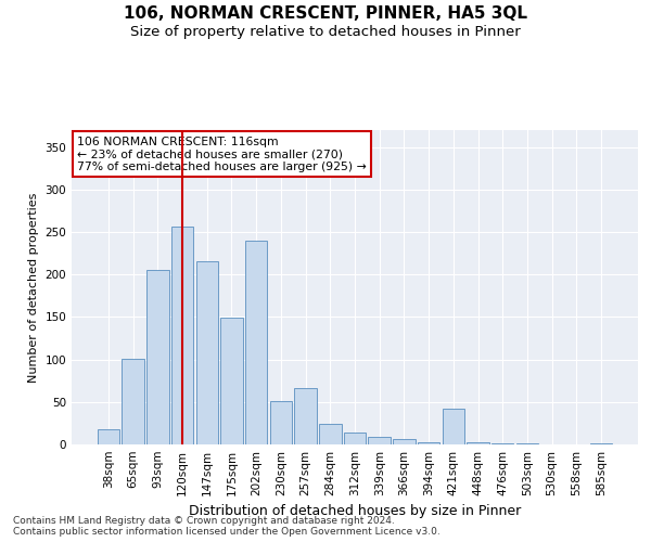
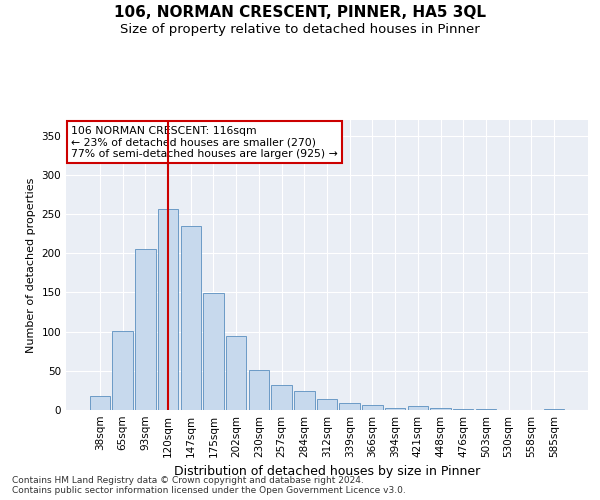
147sqm: 216 -> 235
202sqm: 240 -> 95
257sqm: 66 -> 32
421sqm: 42 -> 5
